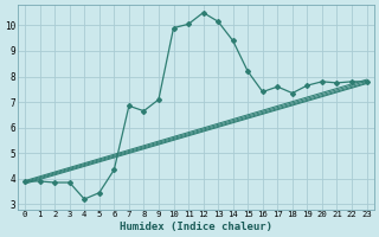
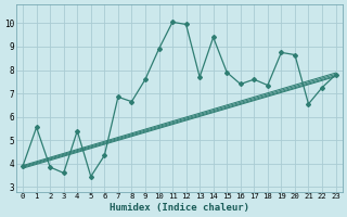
1: 3.90 -> 5.55
3: 3.85 -> 3.60
4: 3.20 -> 5.40
9: 7.10 -> 7.60
10: 9.90 -> 8.90
12: 10.50 -> 9.95
13: 10.15 -> 7.70
15: 8.20 -> 7.90
19: 7.65 -> 8.75
20: 7.80 -> 8.65
21: 7.75 -> 6.55
22: 7.80 -> 7.25
